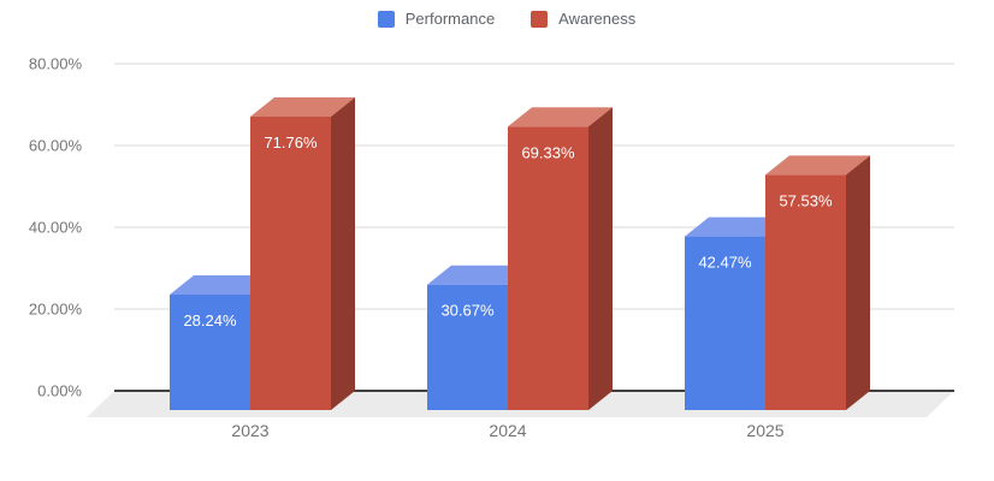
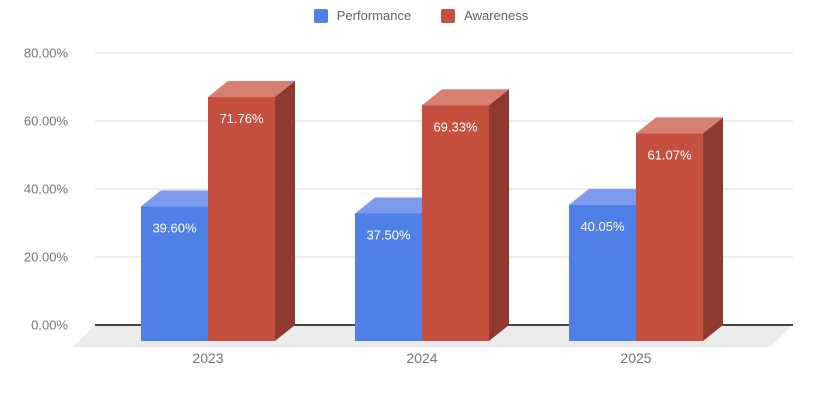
Performance/2023: 28.24% -> 39.60%
Performance/2024: 30.67% -> 37.50%
Performance/2025: 42.47% -> 40.05%
Awareness/2025: 57.53% -> 61.07%
